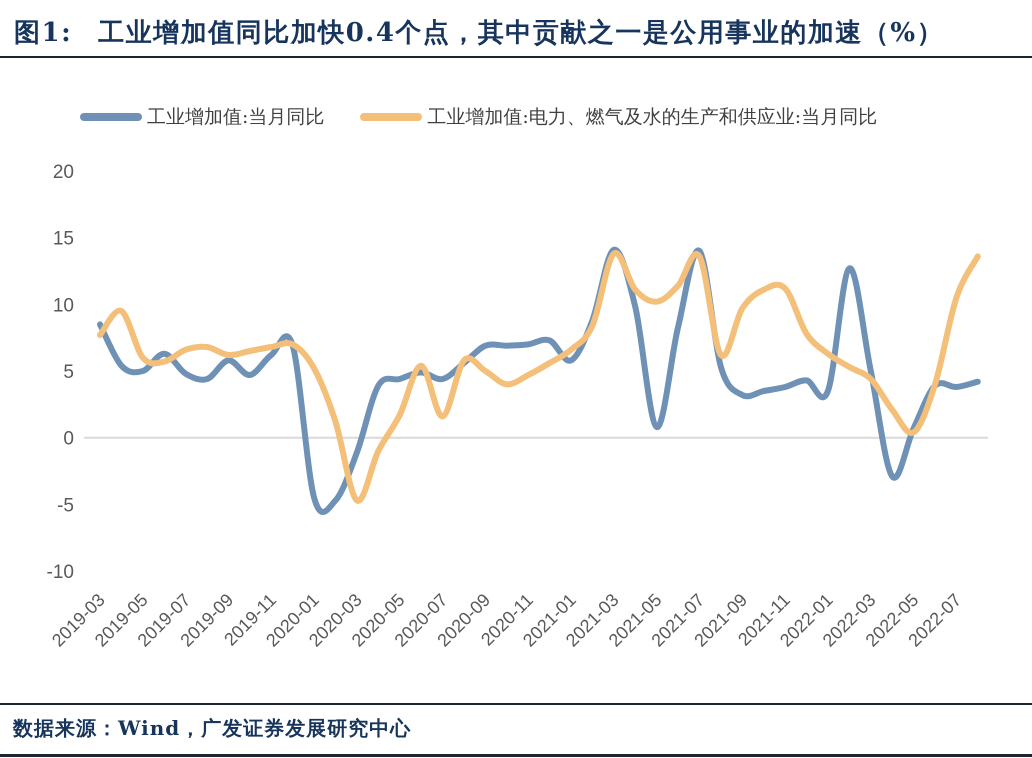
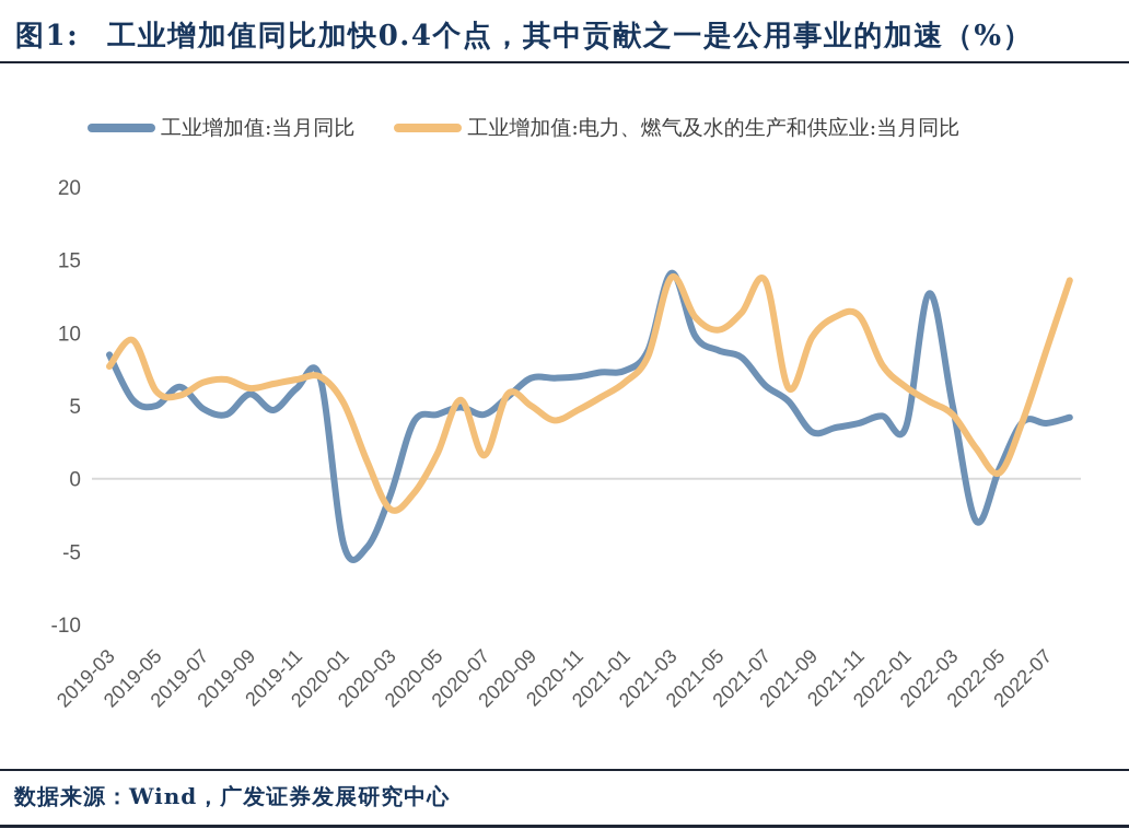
工业增加值:电力、燃气及水的生产和供应业:当月同比/2020-03: -4.7 -> -2.1
工业增加值:当月同比/2021-01: 5.8 -> 7.4
工业增加值:当月同比/2021-05: 0.8 -> 8.8
工业增加值:当月同比/2021-07: 14.0 -> 6.4
工业增加值:电力、燃气及水的生产和供应业:当月同比/2022-07: 10.5 -> 8.8
